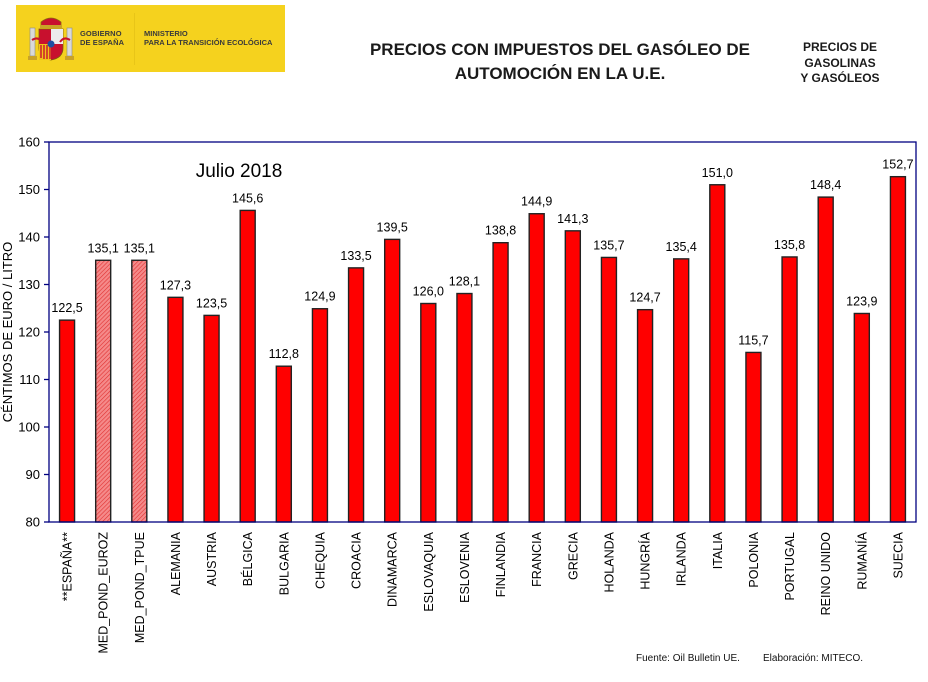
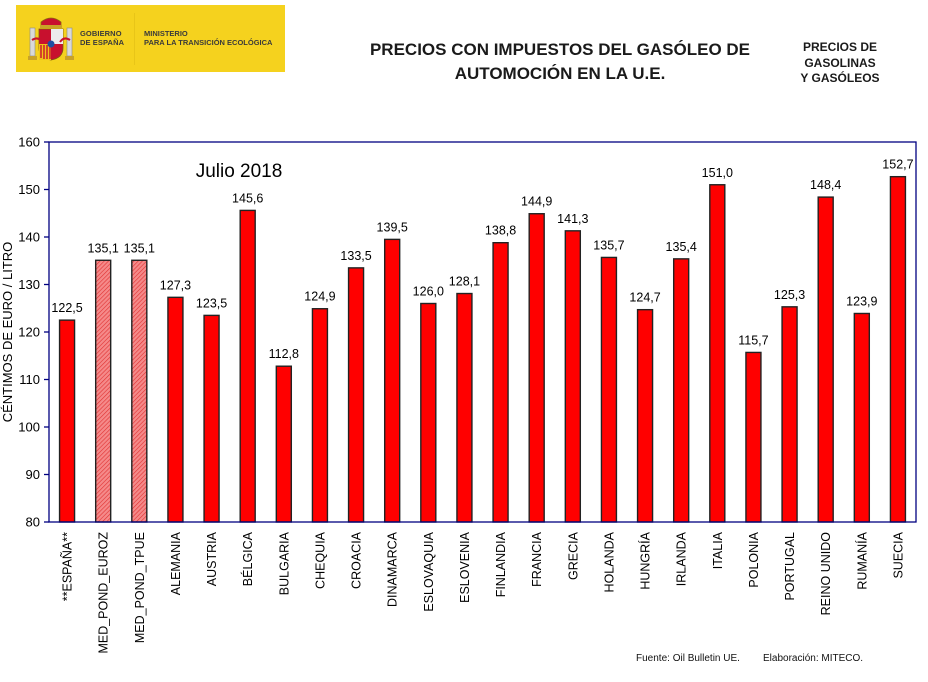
PORTUGAL: 135,8 -> 125,3
